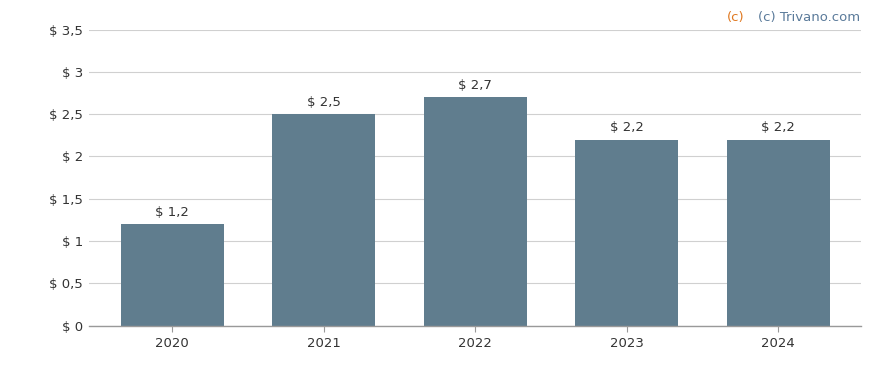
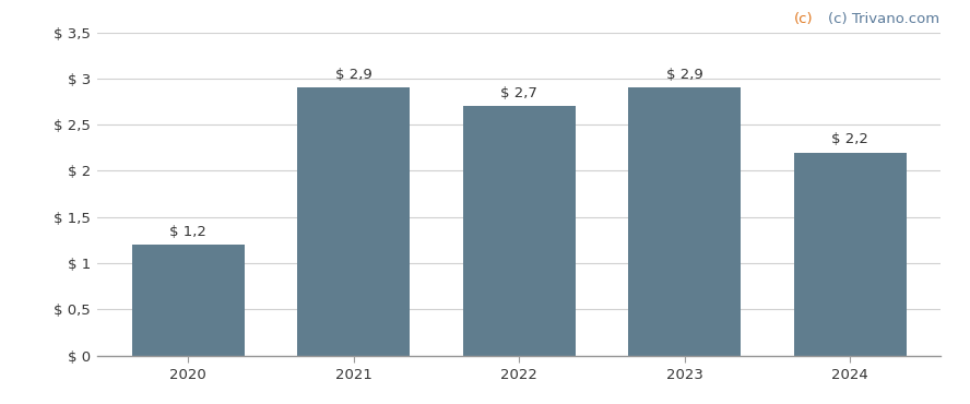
2021: 2,5 -> 2,9
2023: 2,2 -> 2,9
